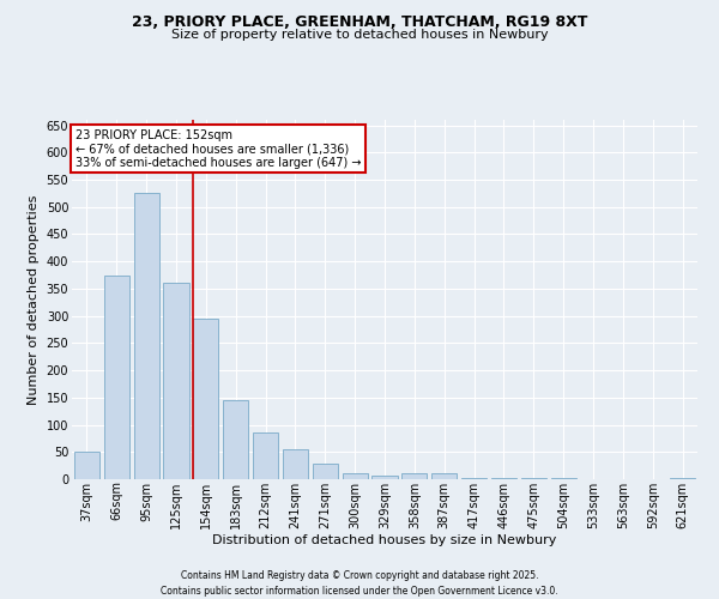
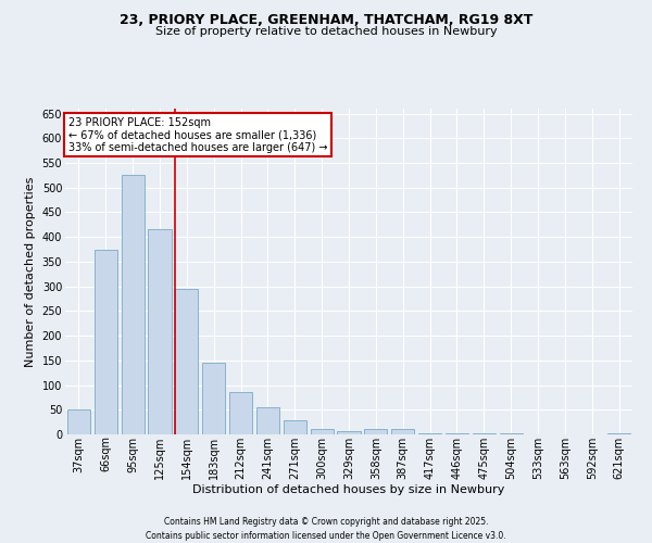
125sqm: 360 -> 415
